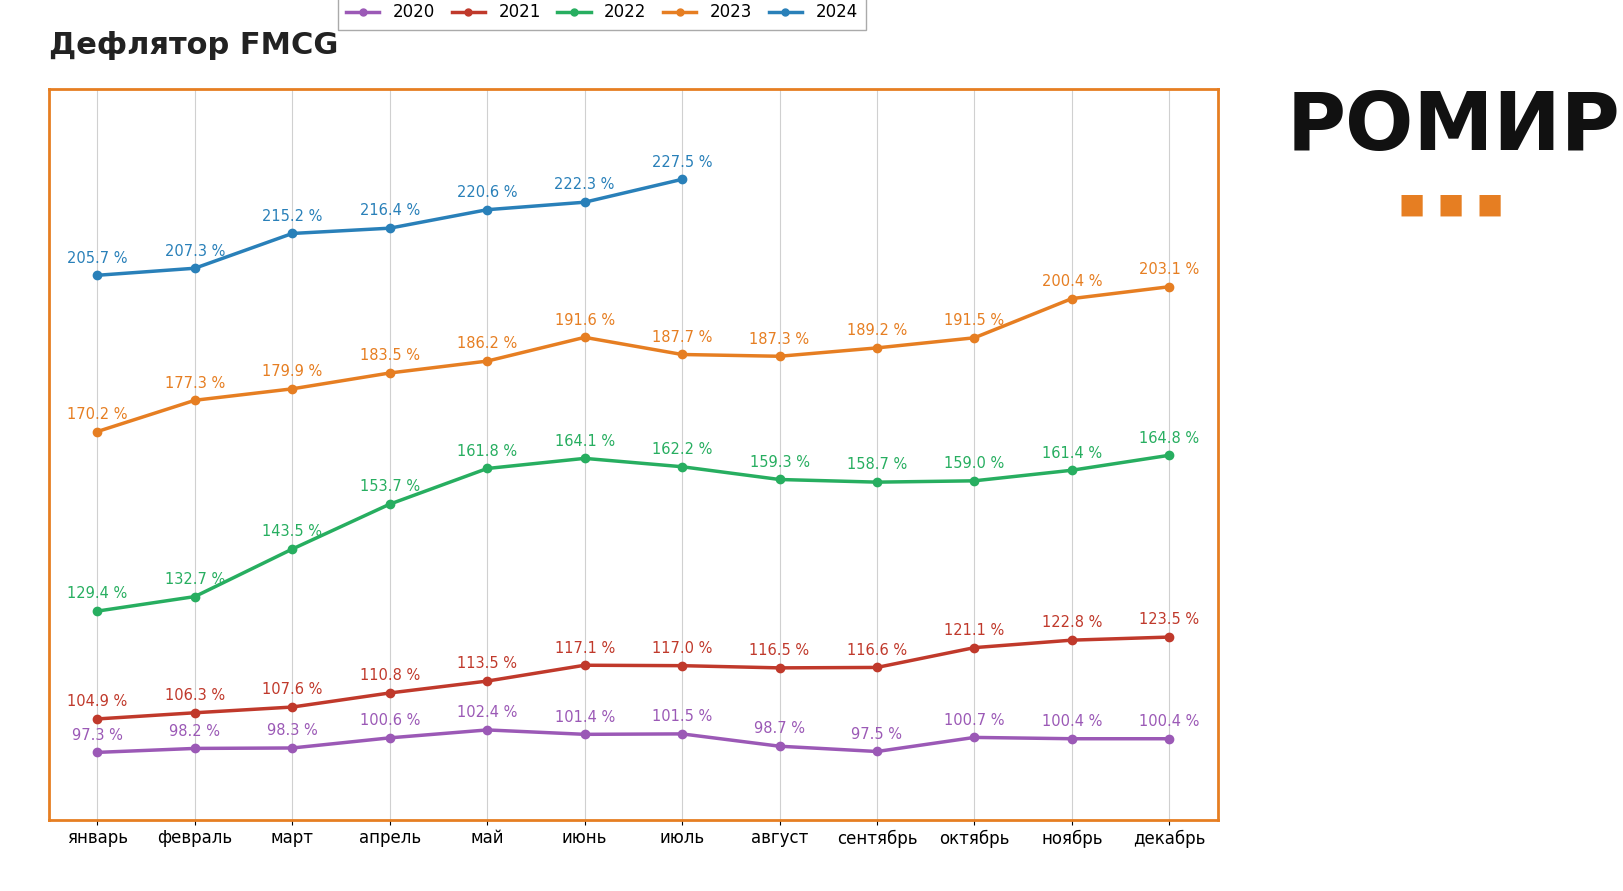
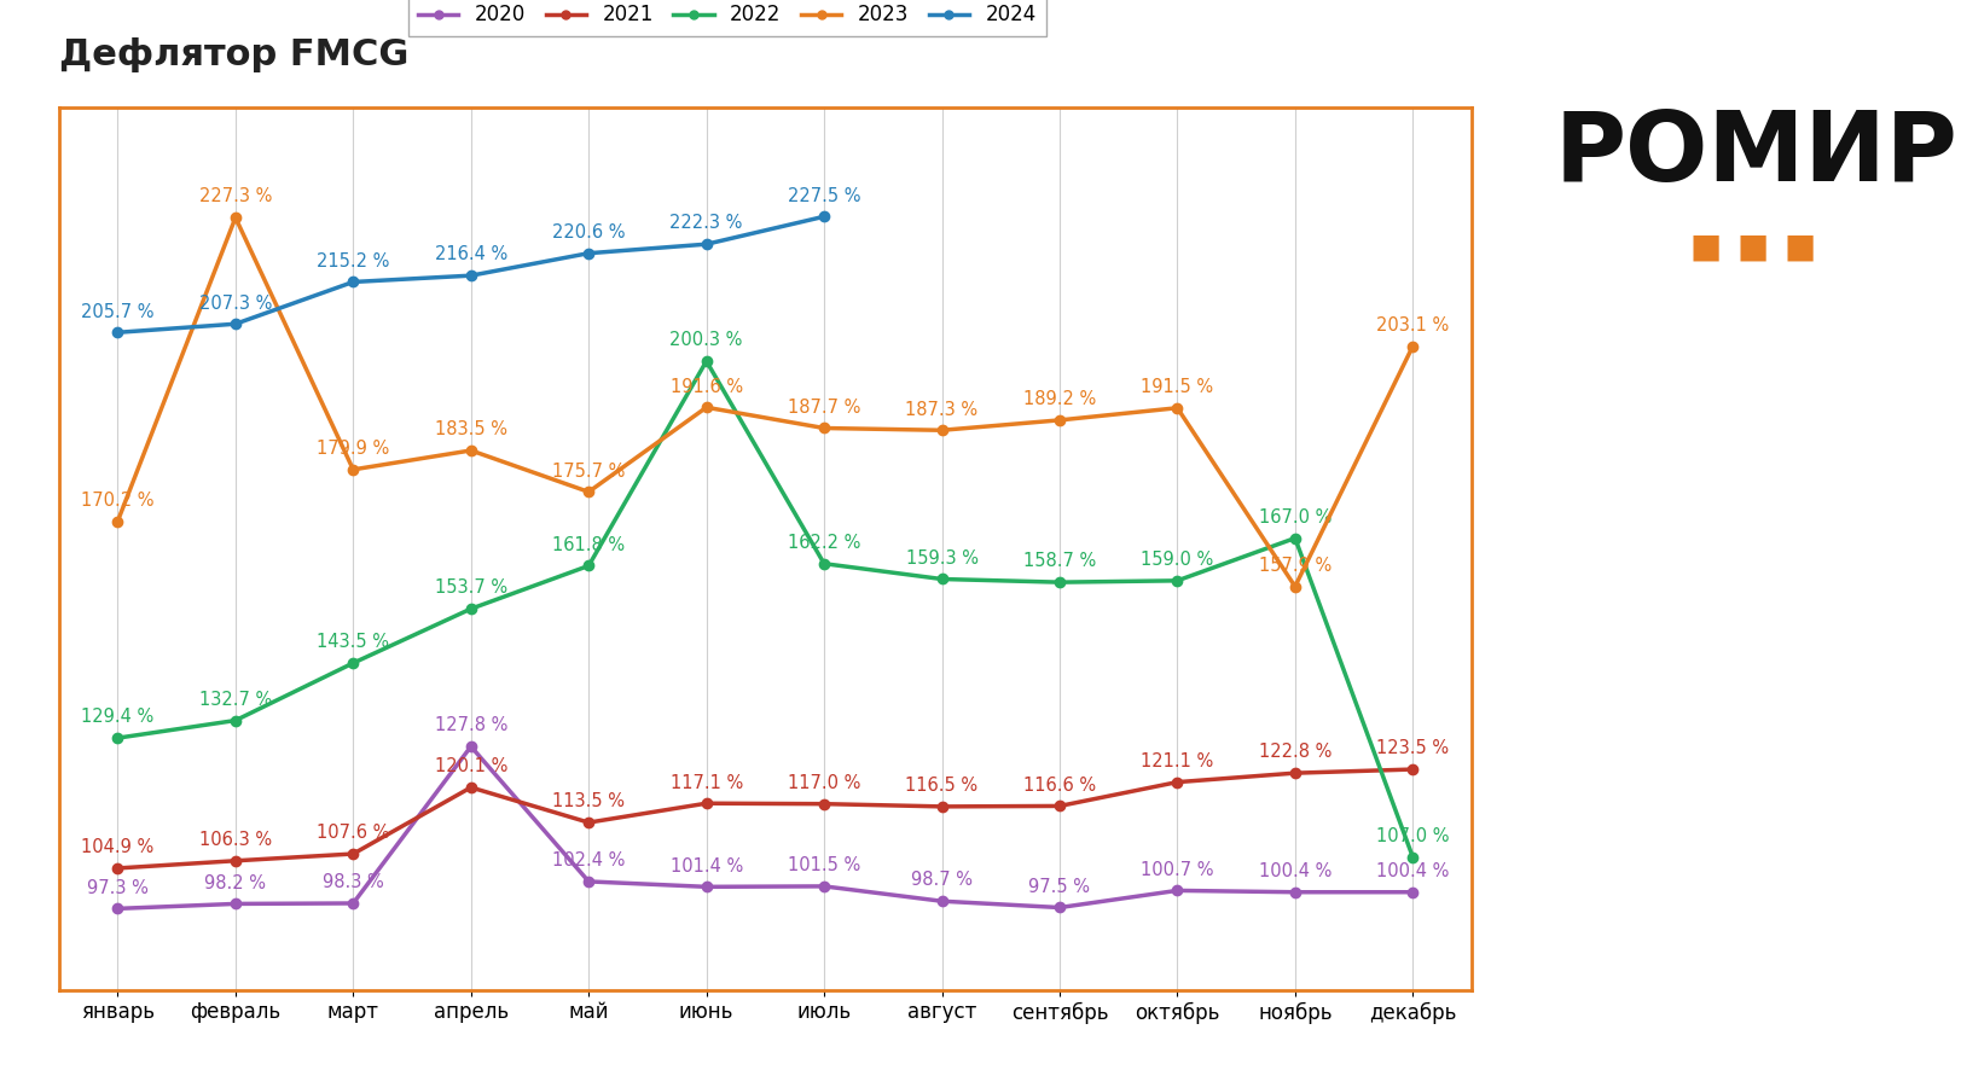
2023/февраль: 177.3 -> 227.3
2020/апрель: 100.6 -> 127.8
2021/апрель: 110.8 -> 120.1
2023/май: 186.2 -> 175.7
2022/июнь: 164.1 -> 200.3
2022/ноябрь: 161.4 -> 167.0
2023/ноябрь: 200.4 -> 157.9
2022/декабрь: 164.8 -> 107.0
